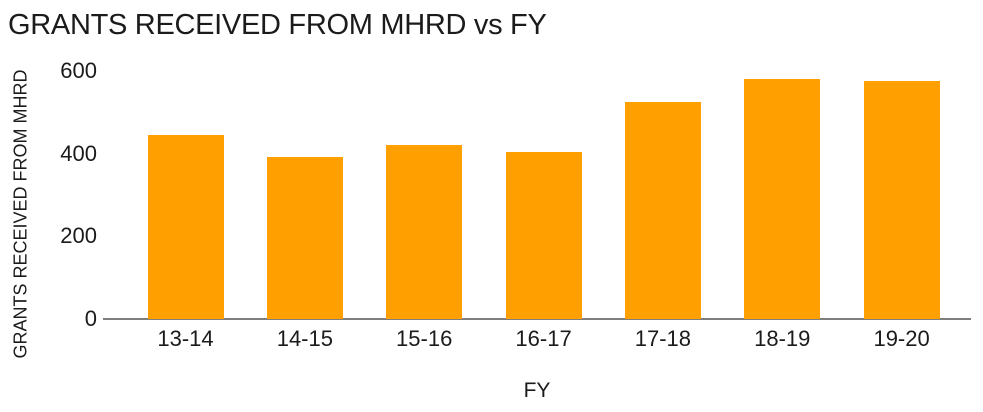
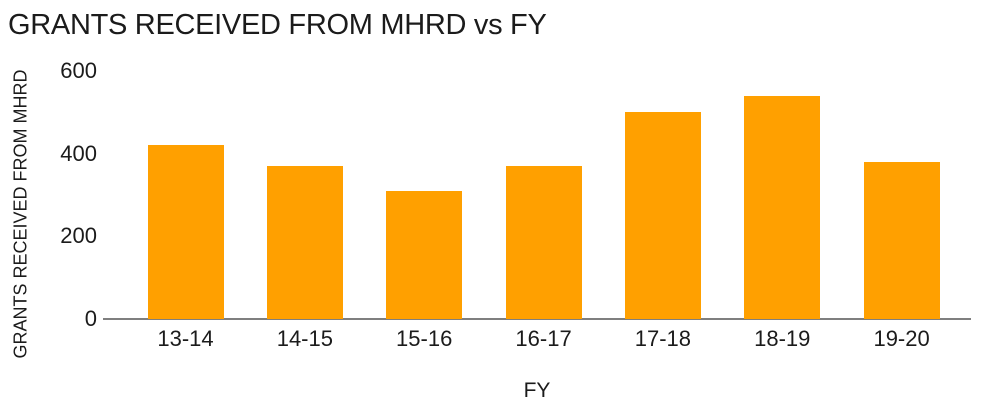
13-14: 440 -> 420
14-15: 390 -> 370
15-16: 420 -> 310
16-17: 400 -> 370
17-18: 520 -> 500
18-19: 580 -> 540
19-20: 580 -> 380
